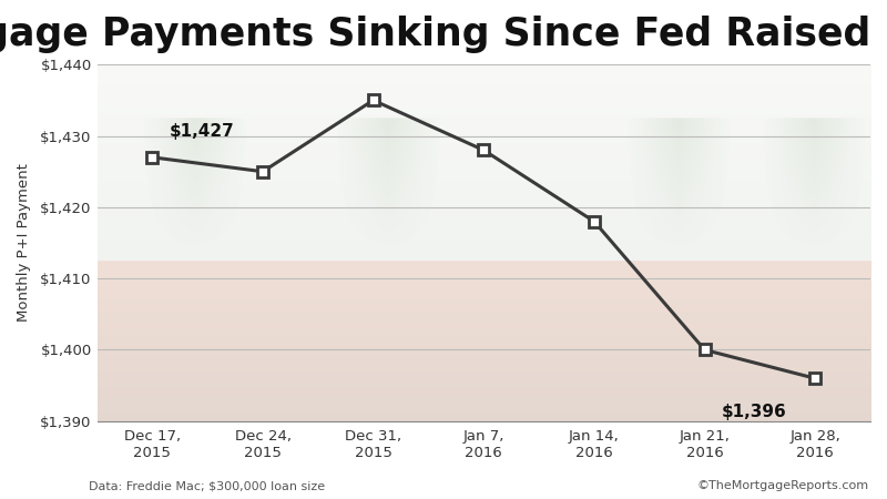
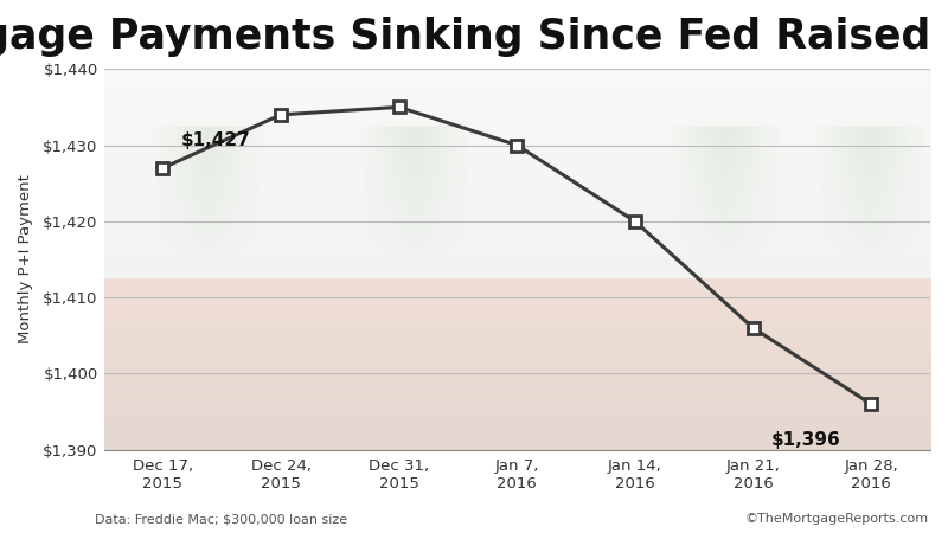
Dec 24, 2015: $1,425 -> $1,434
Jan 7, 2016: $1,428 -> $1,430
Jan 14, 2016: $1,418 -> $1,420
Jan 21, 2016: $1,400 -> $1,406
